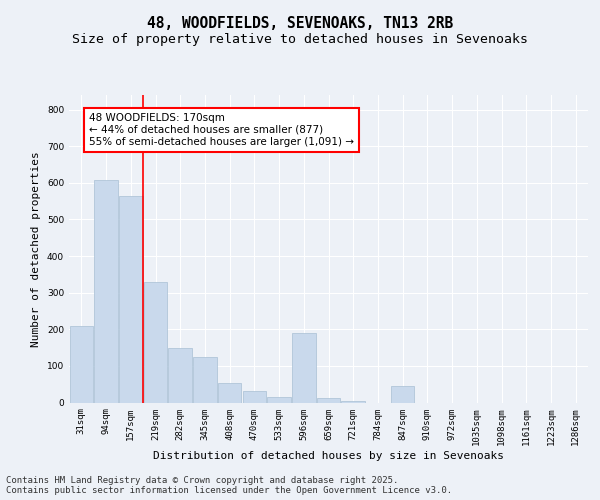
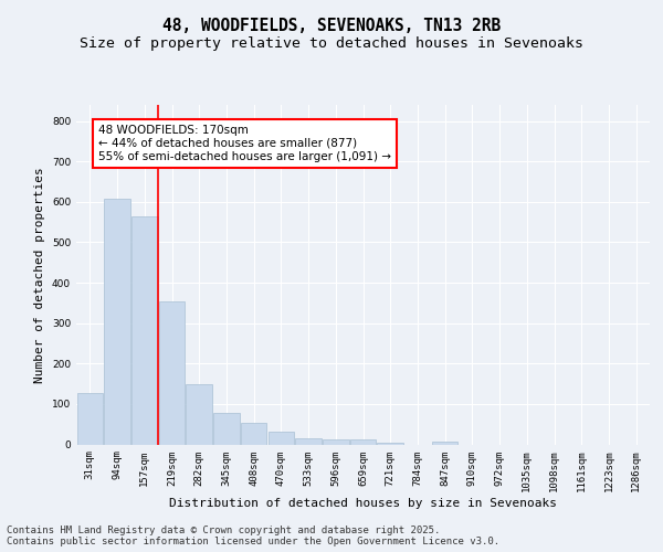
31sqm: 210 -> 128
219sqm: 330 -> 355
345sqm: 125 -> 78
596sqm: 190 -> 12
847sqm: 45 -> 7
